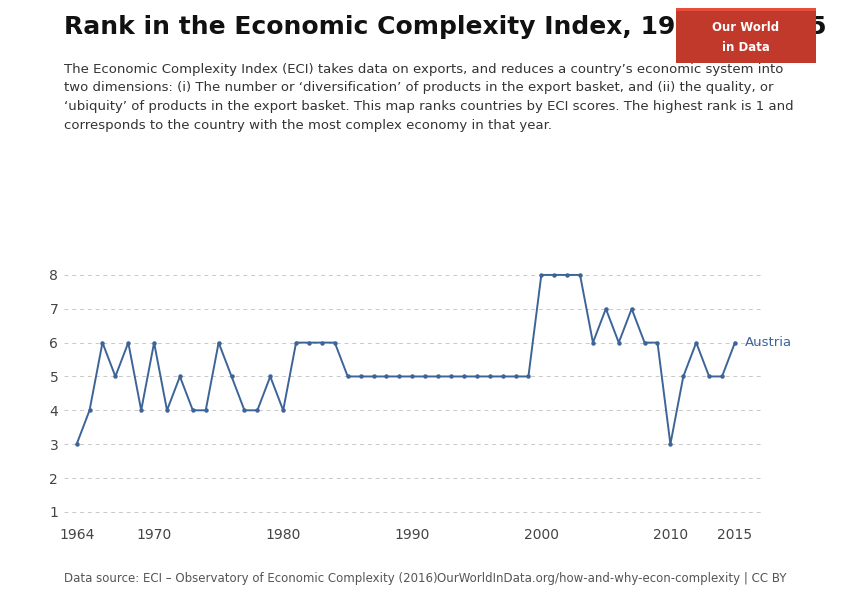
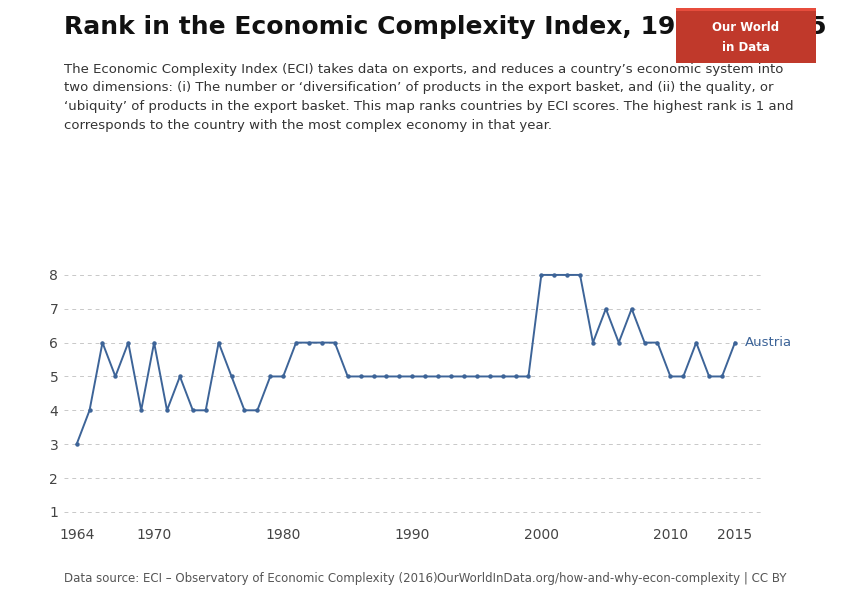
1980: 4 -> 5
2010: 3 -> 5
